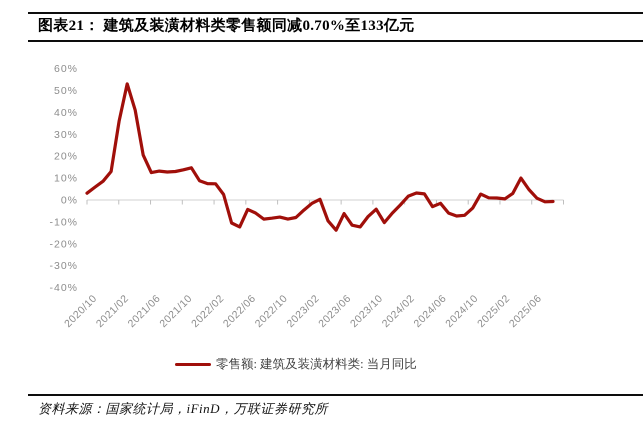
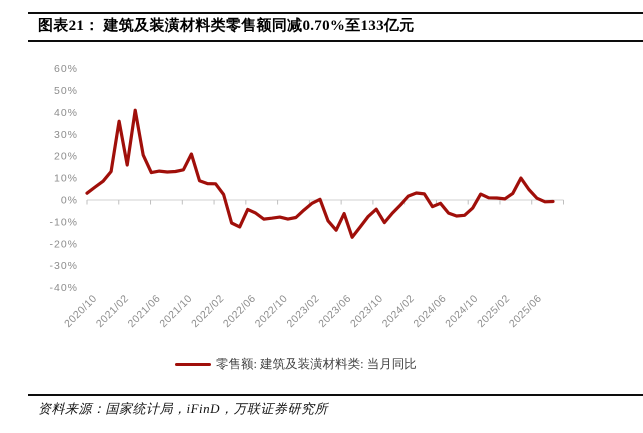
2021/02: 53% -> 16%
2021/10: 15% -> 21%
2023/06: -12% -> -17%
